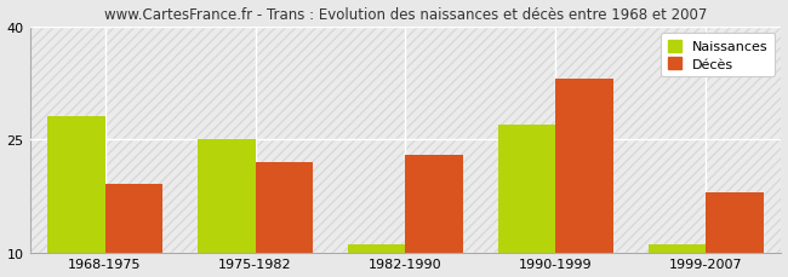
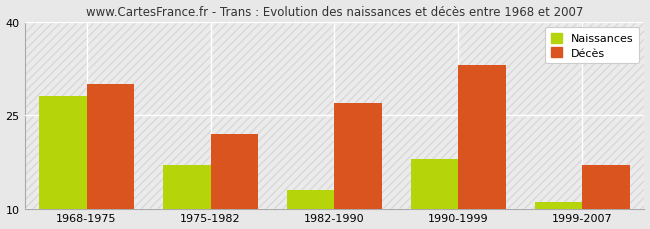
Décès/1968-1975: 19 -> 30
Naissances/1975-1982: 25 -> 17
Naissances/1982-1990: 11 -> 13
Décès/1982-1990: 23 -> 27
Naissances/1990-1999: 27 -> 18
Décès/1999-2007: 18 -> 17
